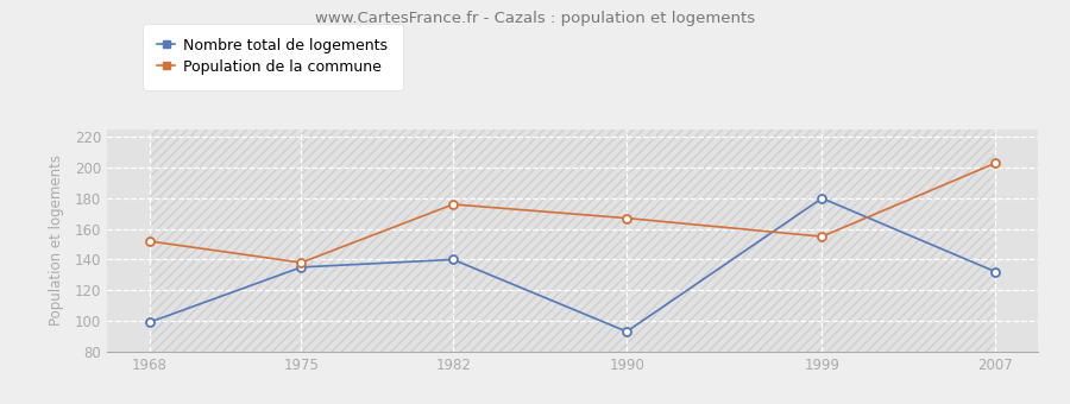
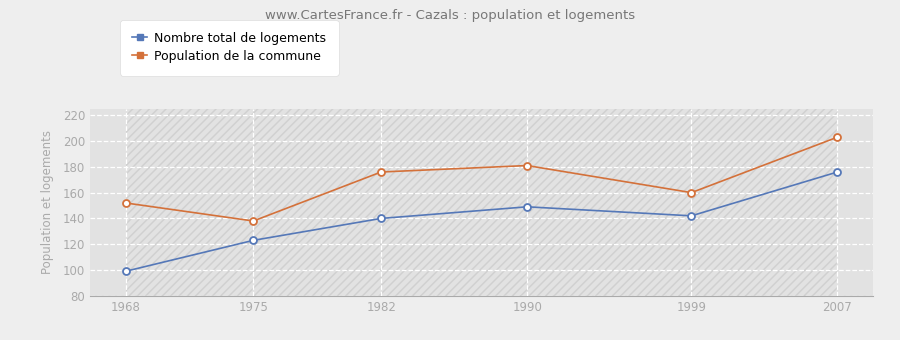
Nombre total de logements/1975: 135 -> 123
Nombre total de logements/1990: 93 -> 149
Population de la commune/1990: 167 -> 181
Nombre total de logements/1999: 180 -> 142
Population de la commune/1999: 155 -> 160
Nombre total de logements/2007: 132 -> 176
